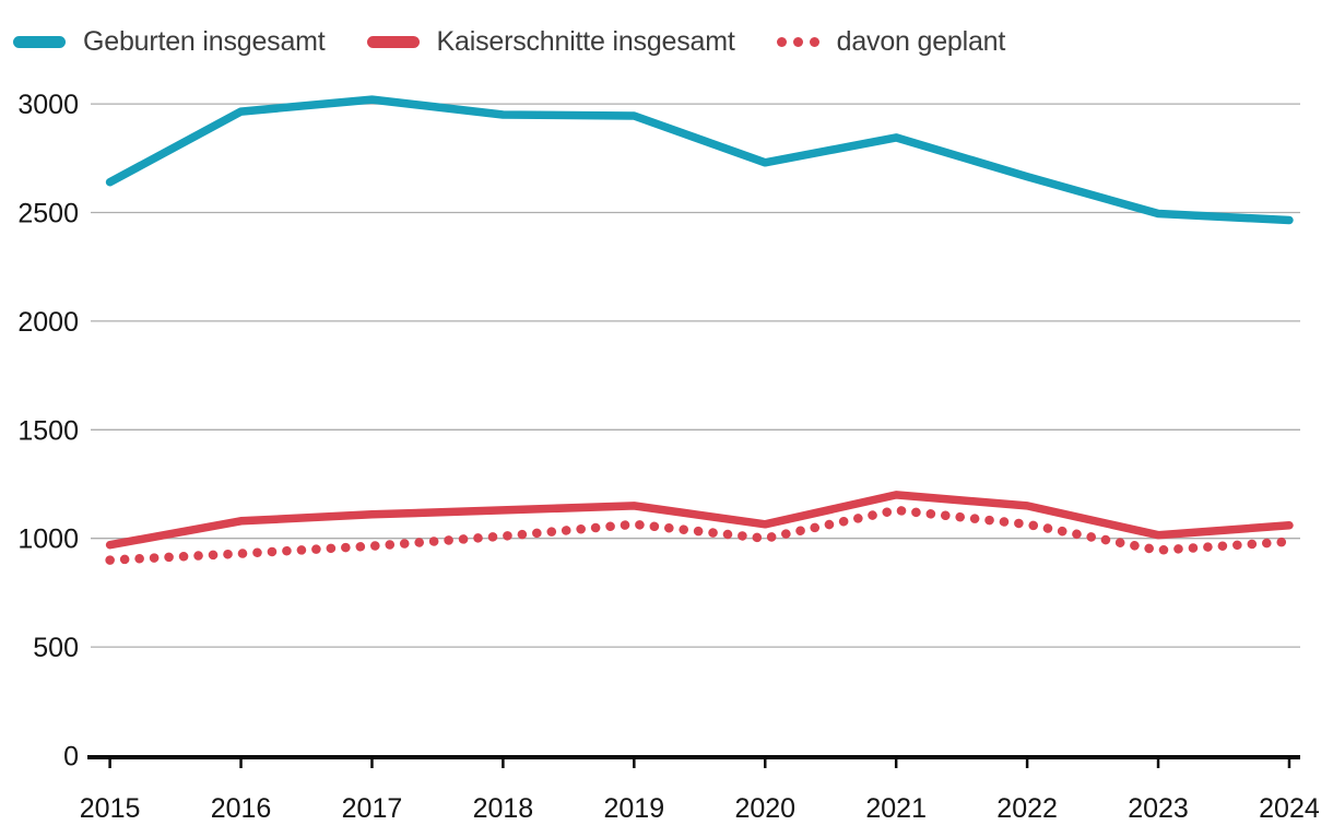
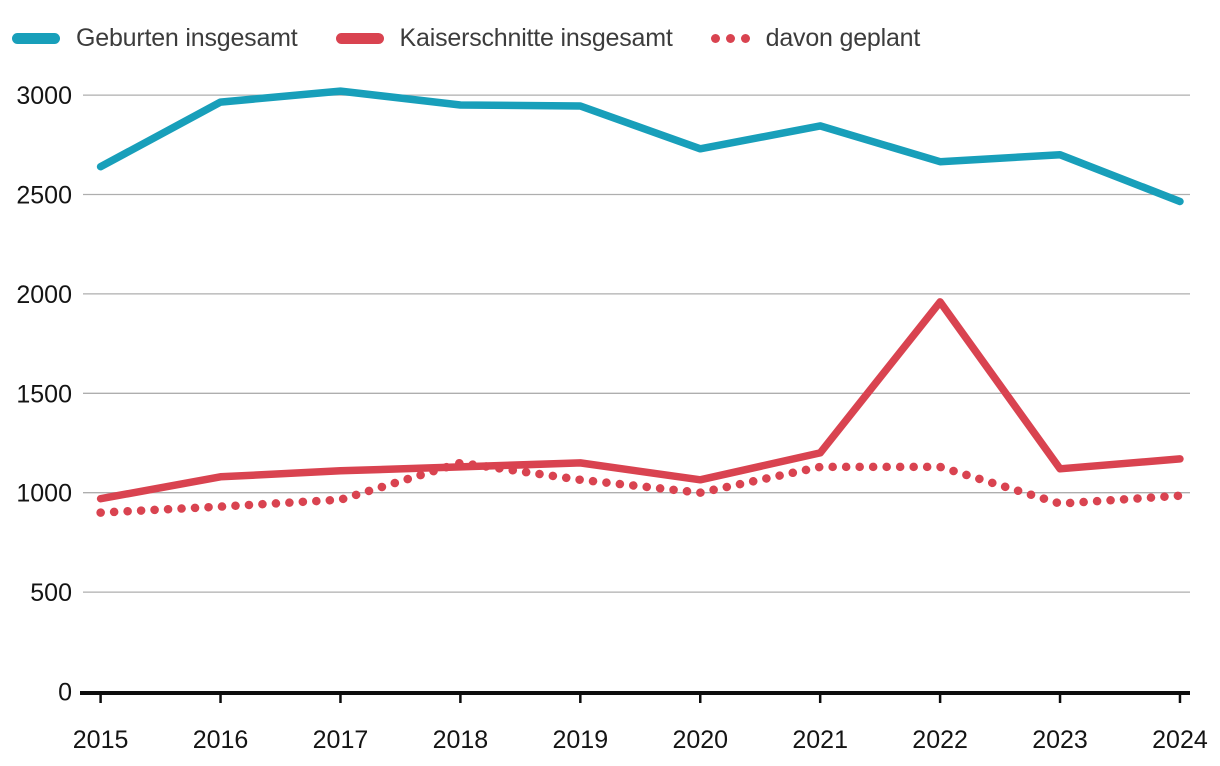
davon geplant/2018: 1010 -> 1150
Kaiserschnitte insgesamt/2022: 1150 -> 1960
davon geplant/2022: 1060 -> 1130
Geburten insgesamt/2023: 2500 -> 2700
Kaiserschnitte insgesamt/2023: 1020 -> 1120
Kaiserschnitte insgesamt/2024: 1060 -> 1170
